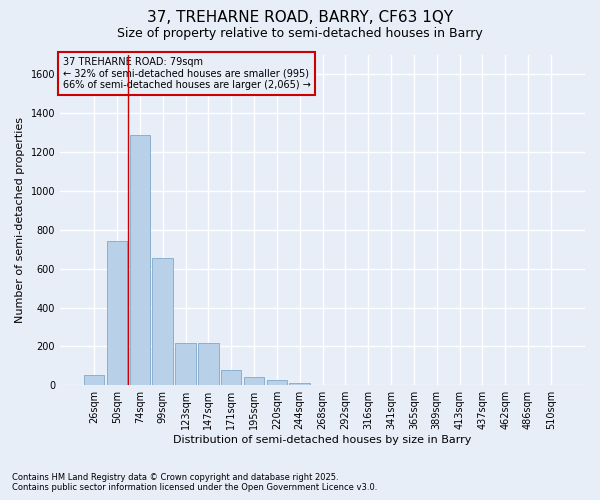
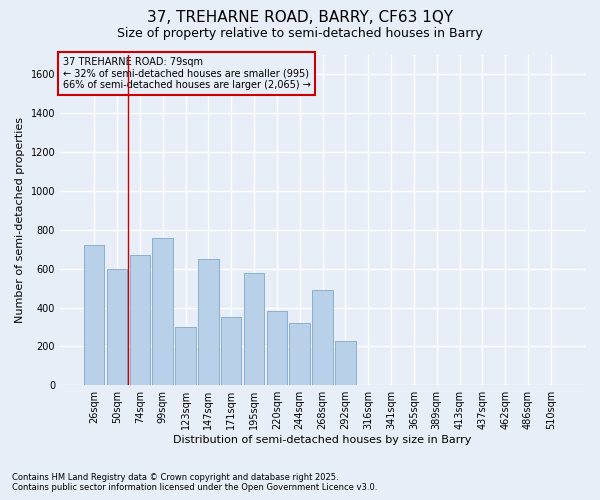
26sqm: 50 -> 720
50sqm: 740 -> 600
74sqm: 1290 -> 670
99sqm: 660 -> 760
123sqm: 220 -> 300
147sqm: 220 -> 650
171sqm: 80 -> 350
195sqm: 40 -> 580
220sqm: 20 -> 380
244sqm: 10 -> 320
268sqm: 0 -> 490
292sqm: 0 -> 230
